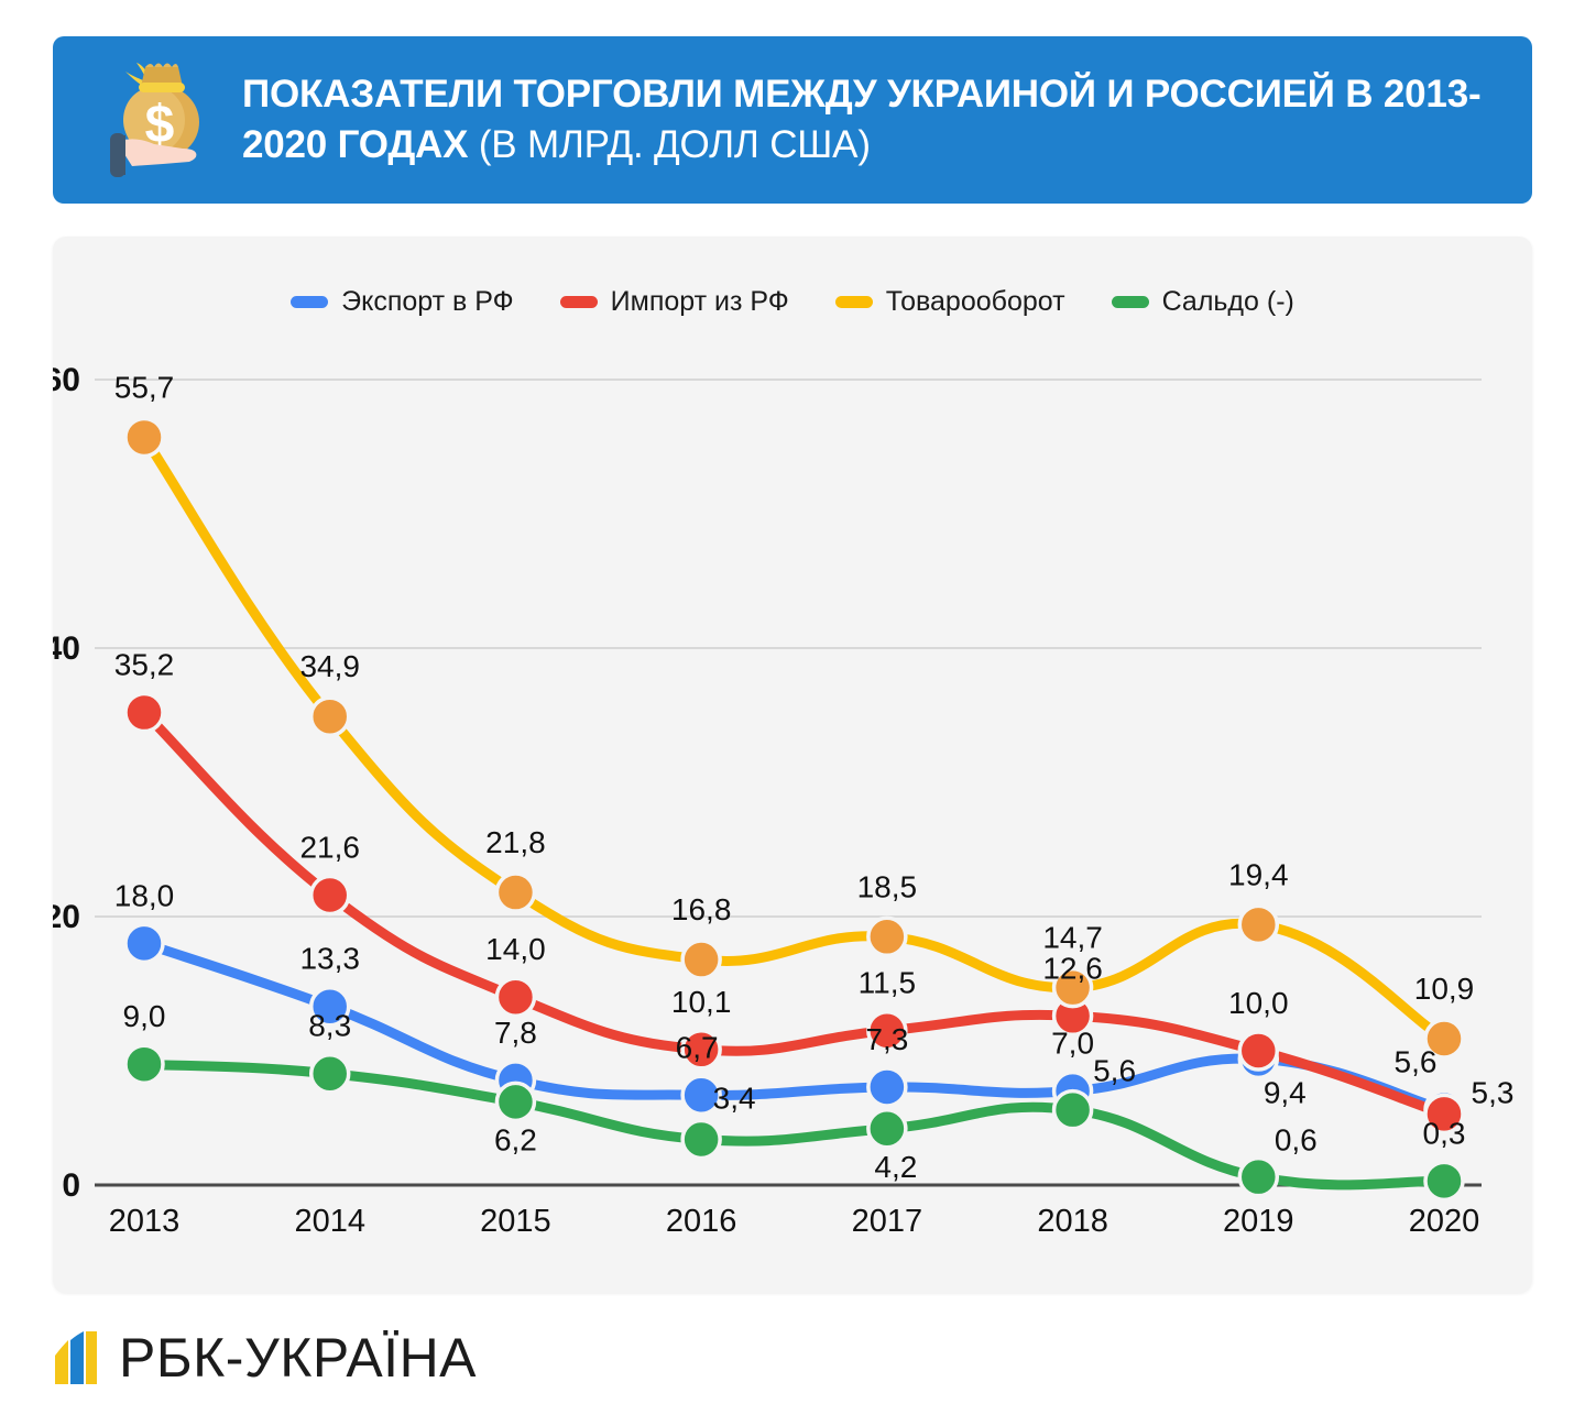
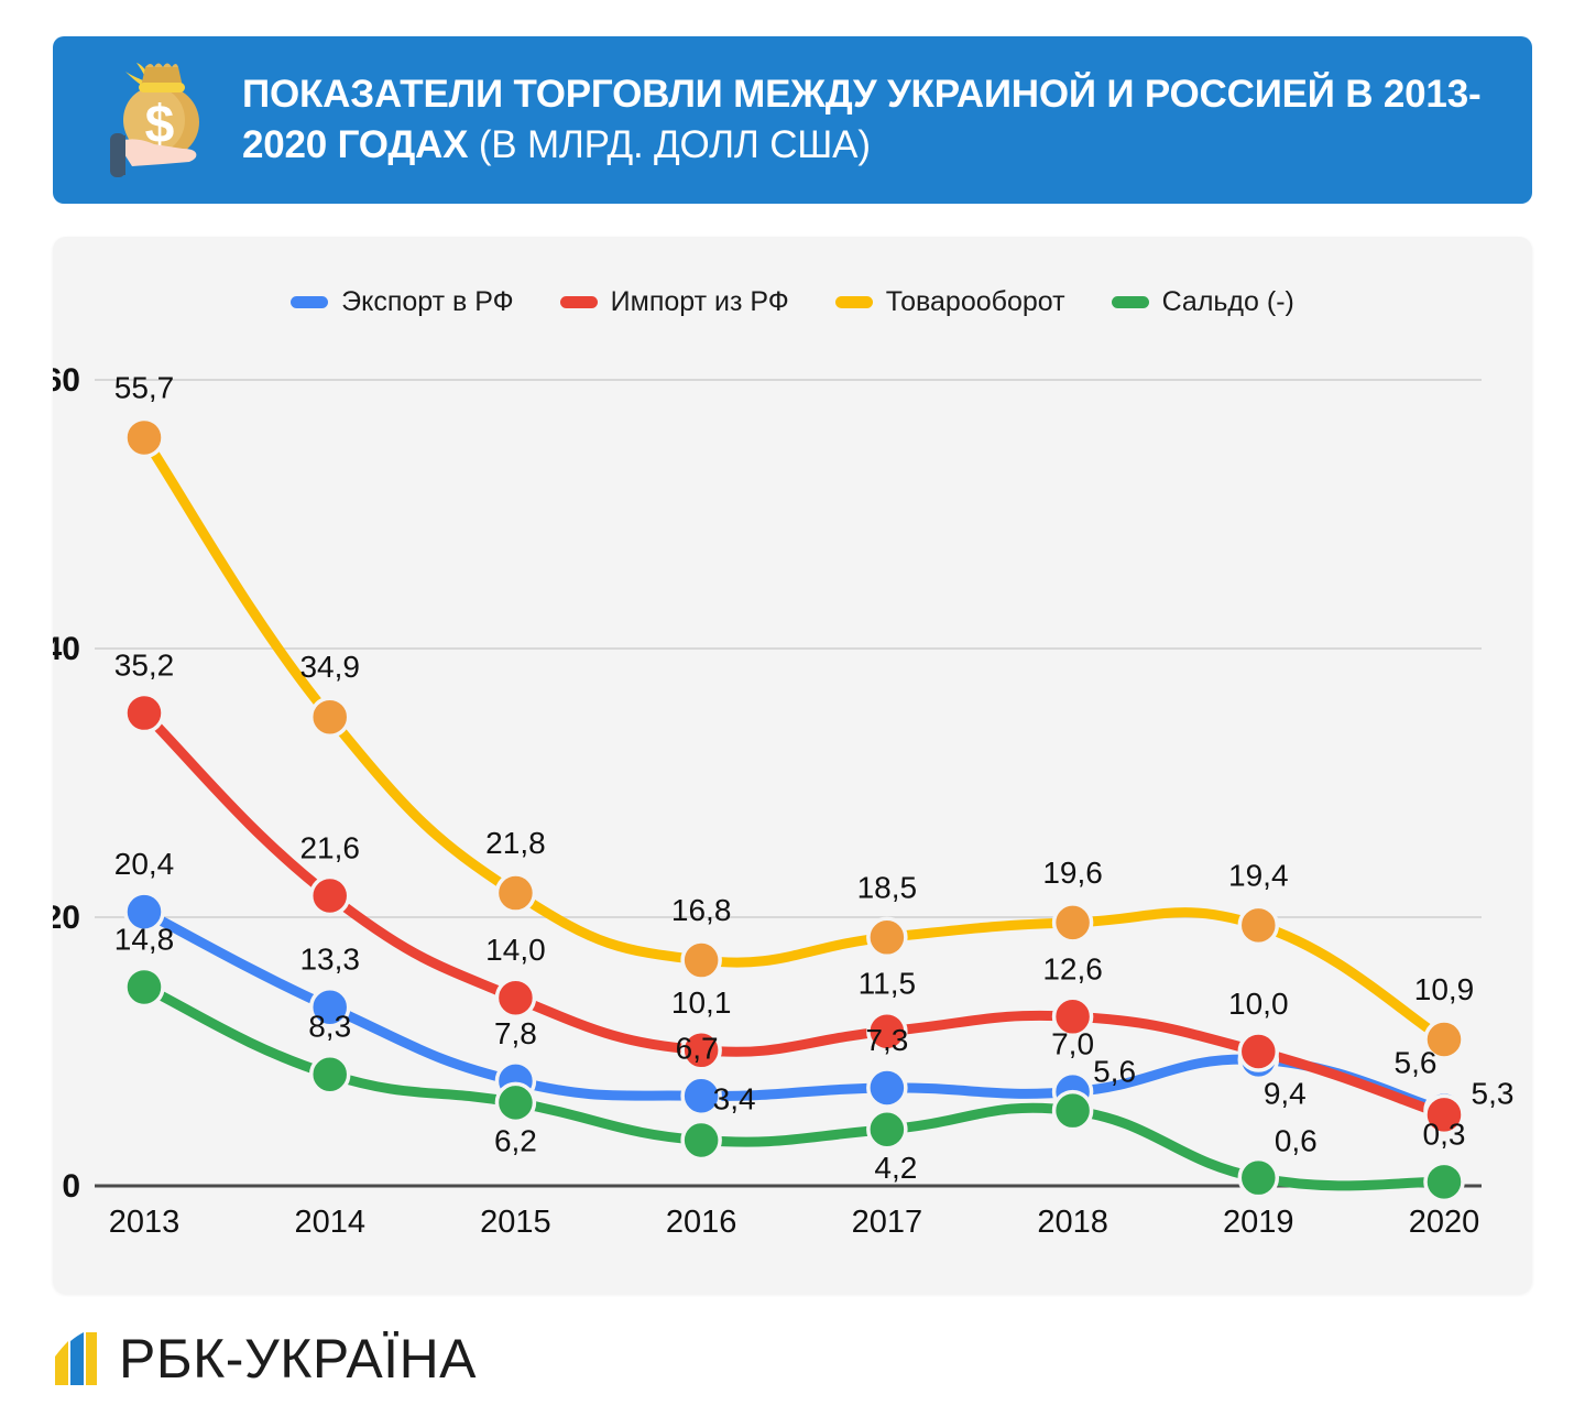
Экспорт в РФ/2013: 18,0 -> 20,4
Сальдо (-)/2013: 9,0 -> 14,8
Товарооборот/2018: 14,7 -> 19,6
